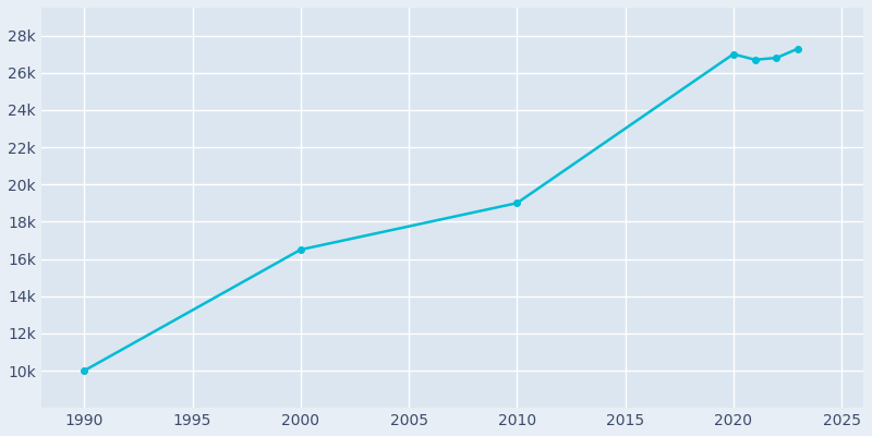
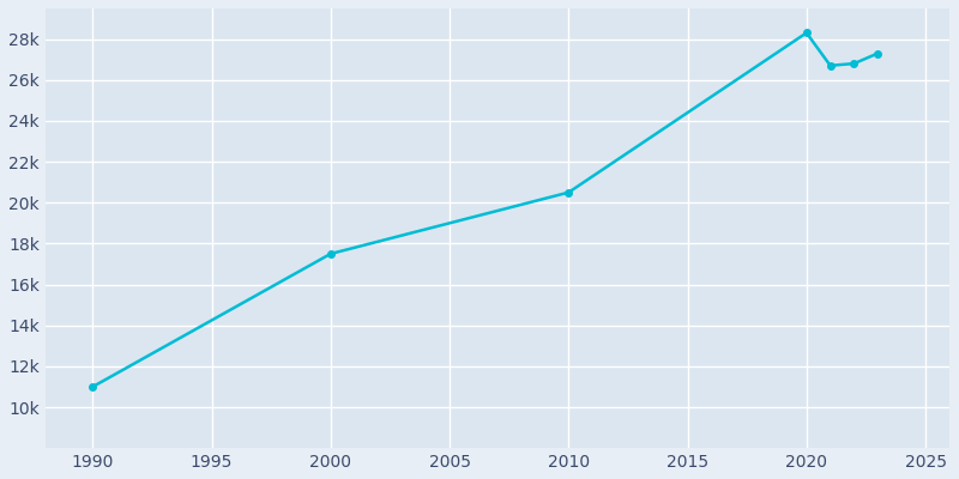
1990: 10.0k -> 11.0k
2000: 16.5k -> 17.5k
2010: 19.0k -> 20.5k
2020: 27.0k -> 28.3k
